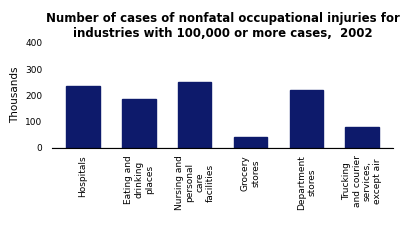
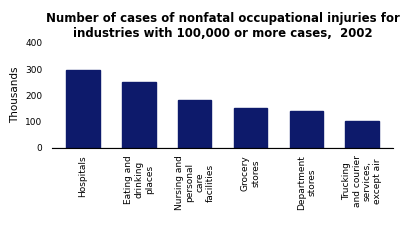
Hospitals: 235 -> 297
Eating and drinking places: 185 -> 249
Nursing and personal care facilities: 250 -> 181
Grocery stores: 40 -> 153
Department stores: 220 -> 138
Trucking and courier services, except air: 80 -> 103
